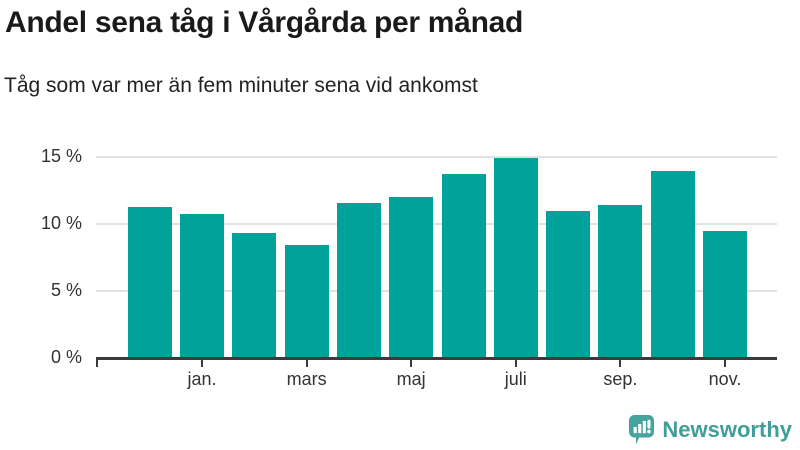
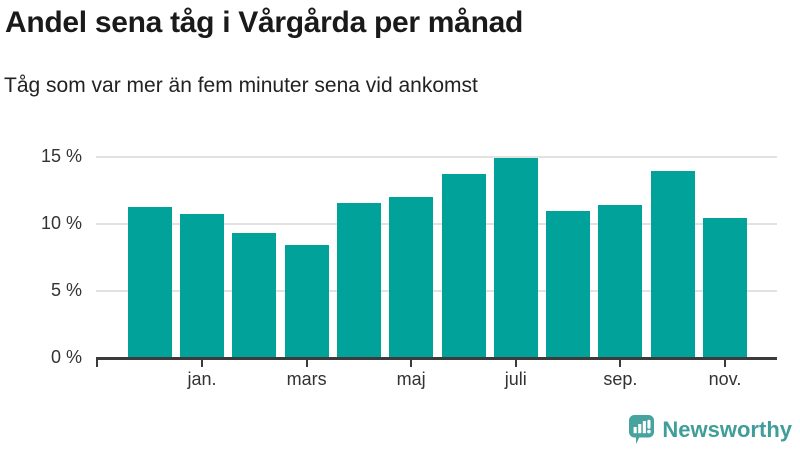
nov.: 9.4% -> 10.4%
